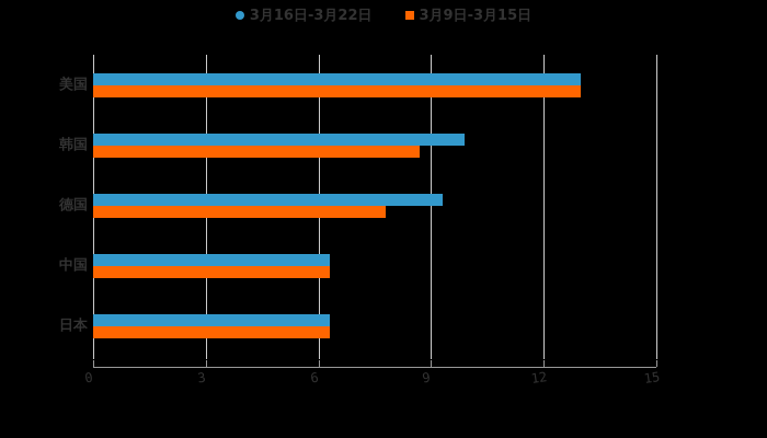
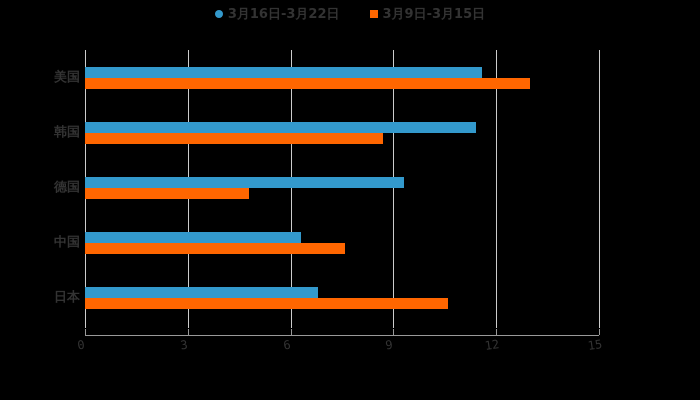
3月16日-3月22日/美国: 13.0 -> 11.6
3月16日-3月22日/韩国: 9.9 -> 11.4
3月9日-3月15日/德国: 7.8 -> 4.8
3月9日-3月15日/中国: 6.3 -> 7.6
3月16日-3月22日/日本: 6.3 -> 6.8
3月9日-3月15日/日本: 6.3 -> 10.6
